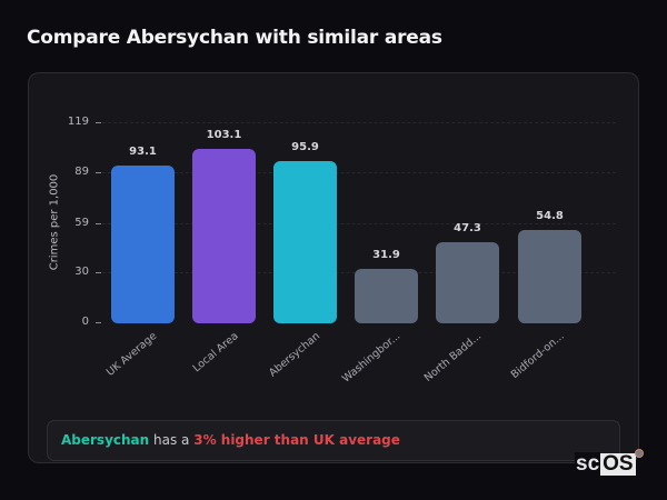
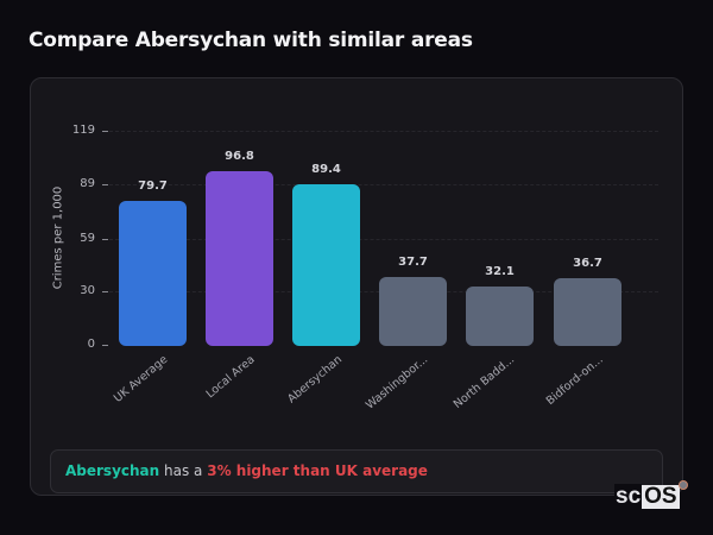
UK Average: 93.1 -> 79.7
Local Area: 103.1 -> 96.8
Abersychan: 95.9 -> 89.4
Washingbor...: 31.9 -> 37.7
North Badd...: 47.3 -> 32.1
Bidford-on...: 54.8 -> 36.7
